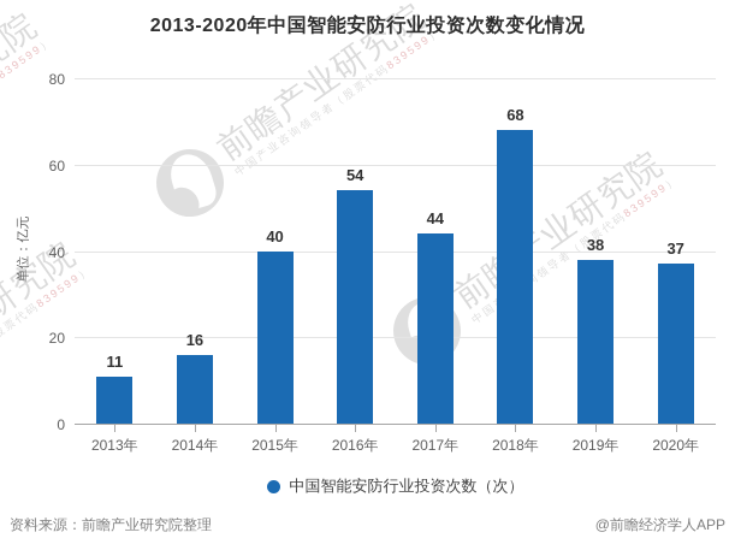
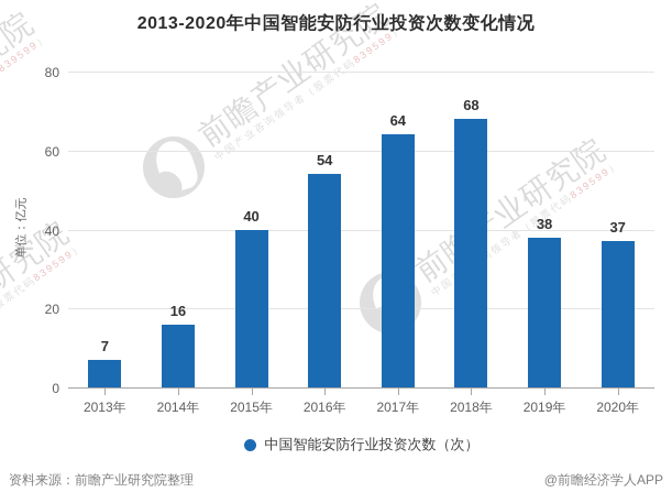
2013年: 11 -> 7
2017年: 44 -> 64
